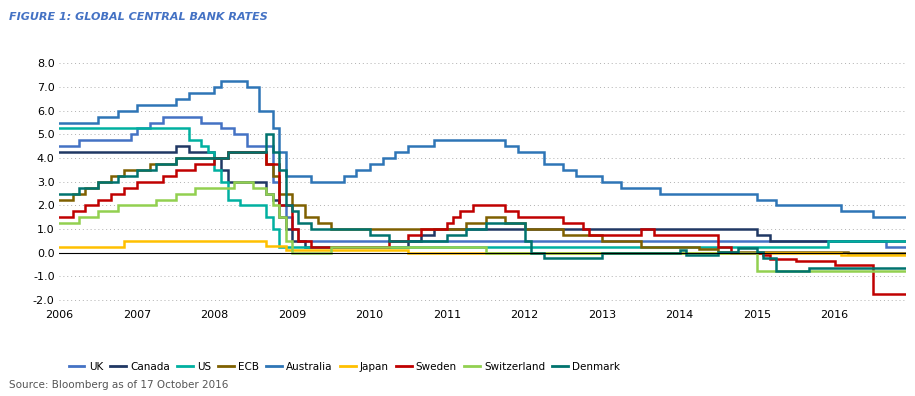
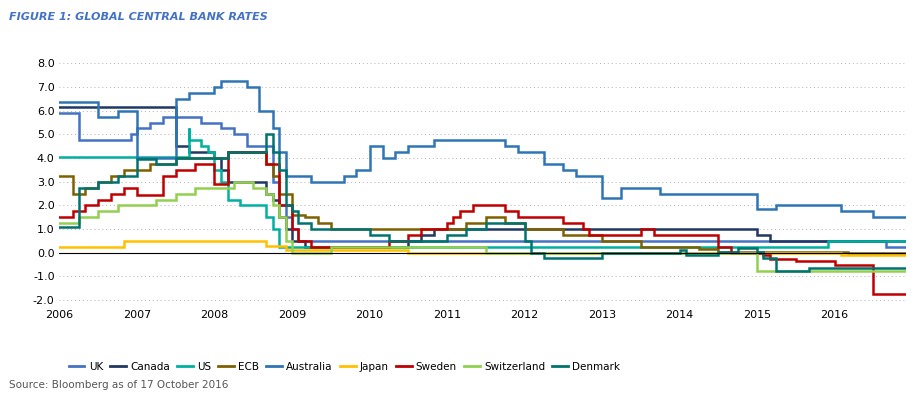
UK/2006: 4.50 -> 5.90
Canada/2006: 4.25 -> 6.15
US/2006: 5.25 -> 4.05
ECB/2006: 2.25 -> 3.25
Australia/2006: 5.50 -> 6.35
Denmark/2006: 2.50 -> 1.10
Australia/2007: 6.25 -> 4.00
Sweden/2007: 3.00 -> 2.45
Denmark/2007: 3.50 -> 3.95
Sweden/2008: 4.00 -> 2.90
ECB/2009: 2.00 -> 1.60
Australia/2010: 3.75 -> 4.50
Australia/2013: 3.00 -> 2.30
Australia/2015: 2.25 -> 1.85
